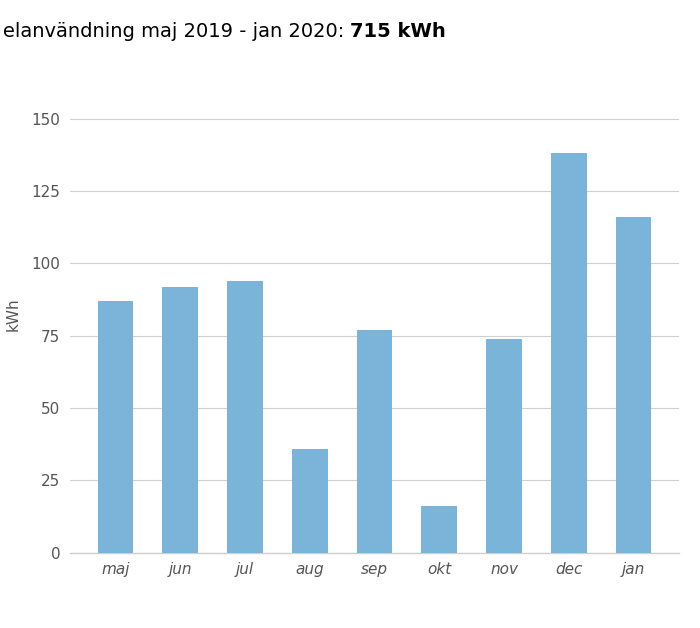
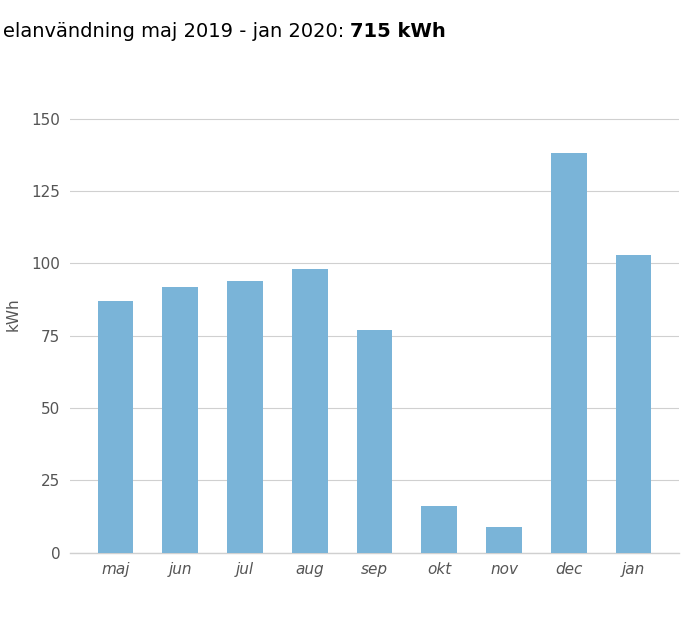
aug: 36 -> 98
nov: 74 -> 9
jan: 116 -> 103
